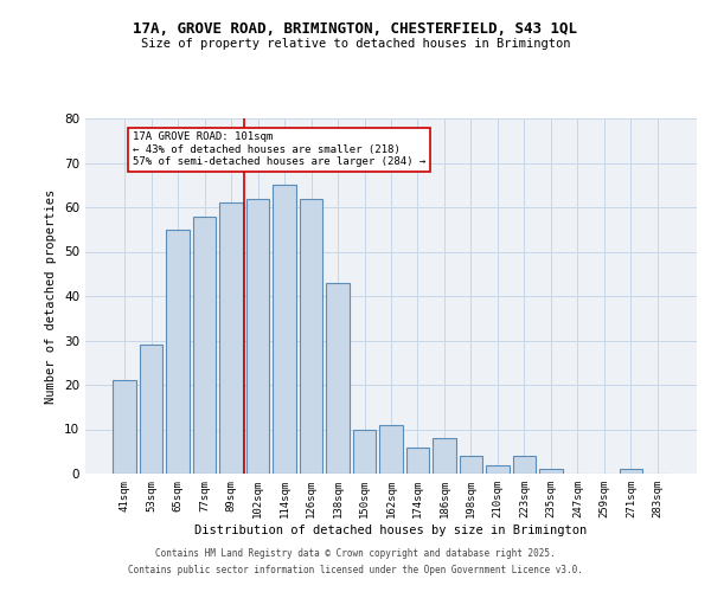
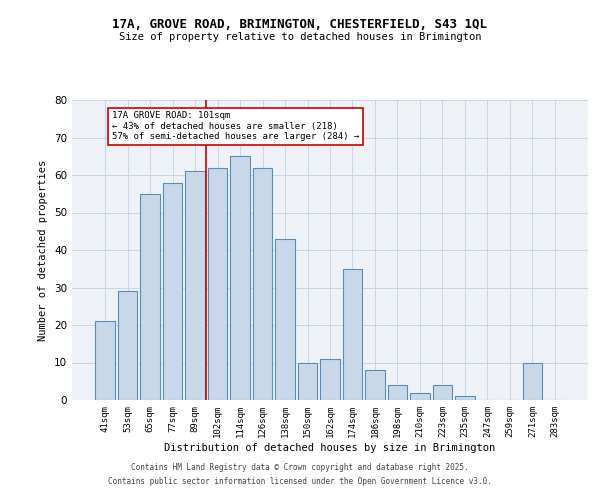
174sqm: 6 -> 35
271sqm: 1 -> 10
